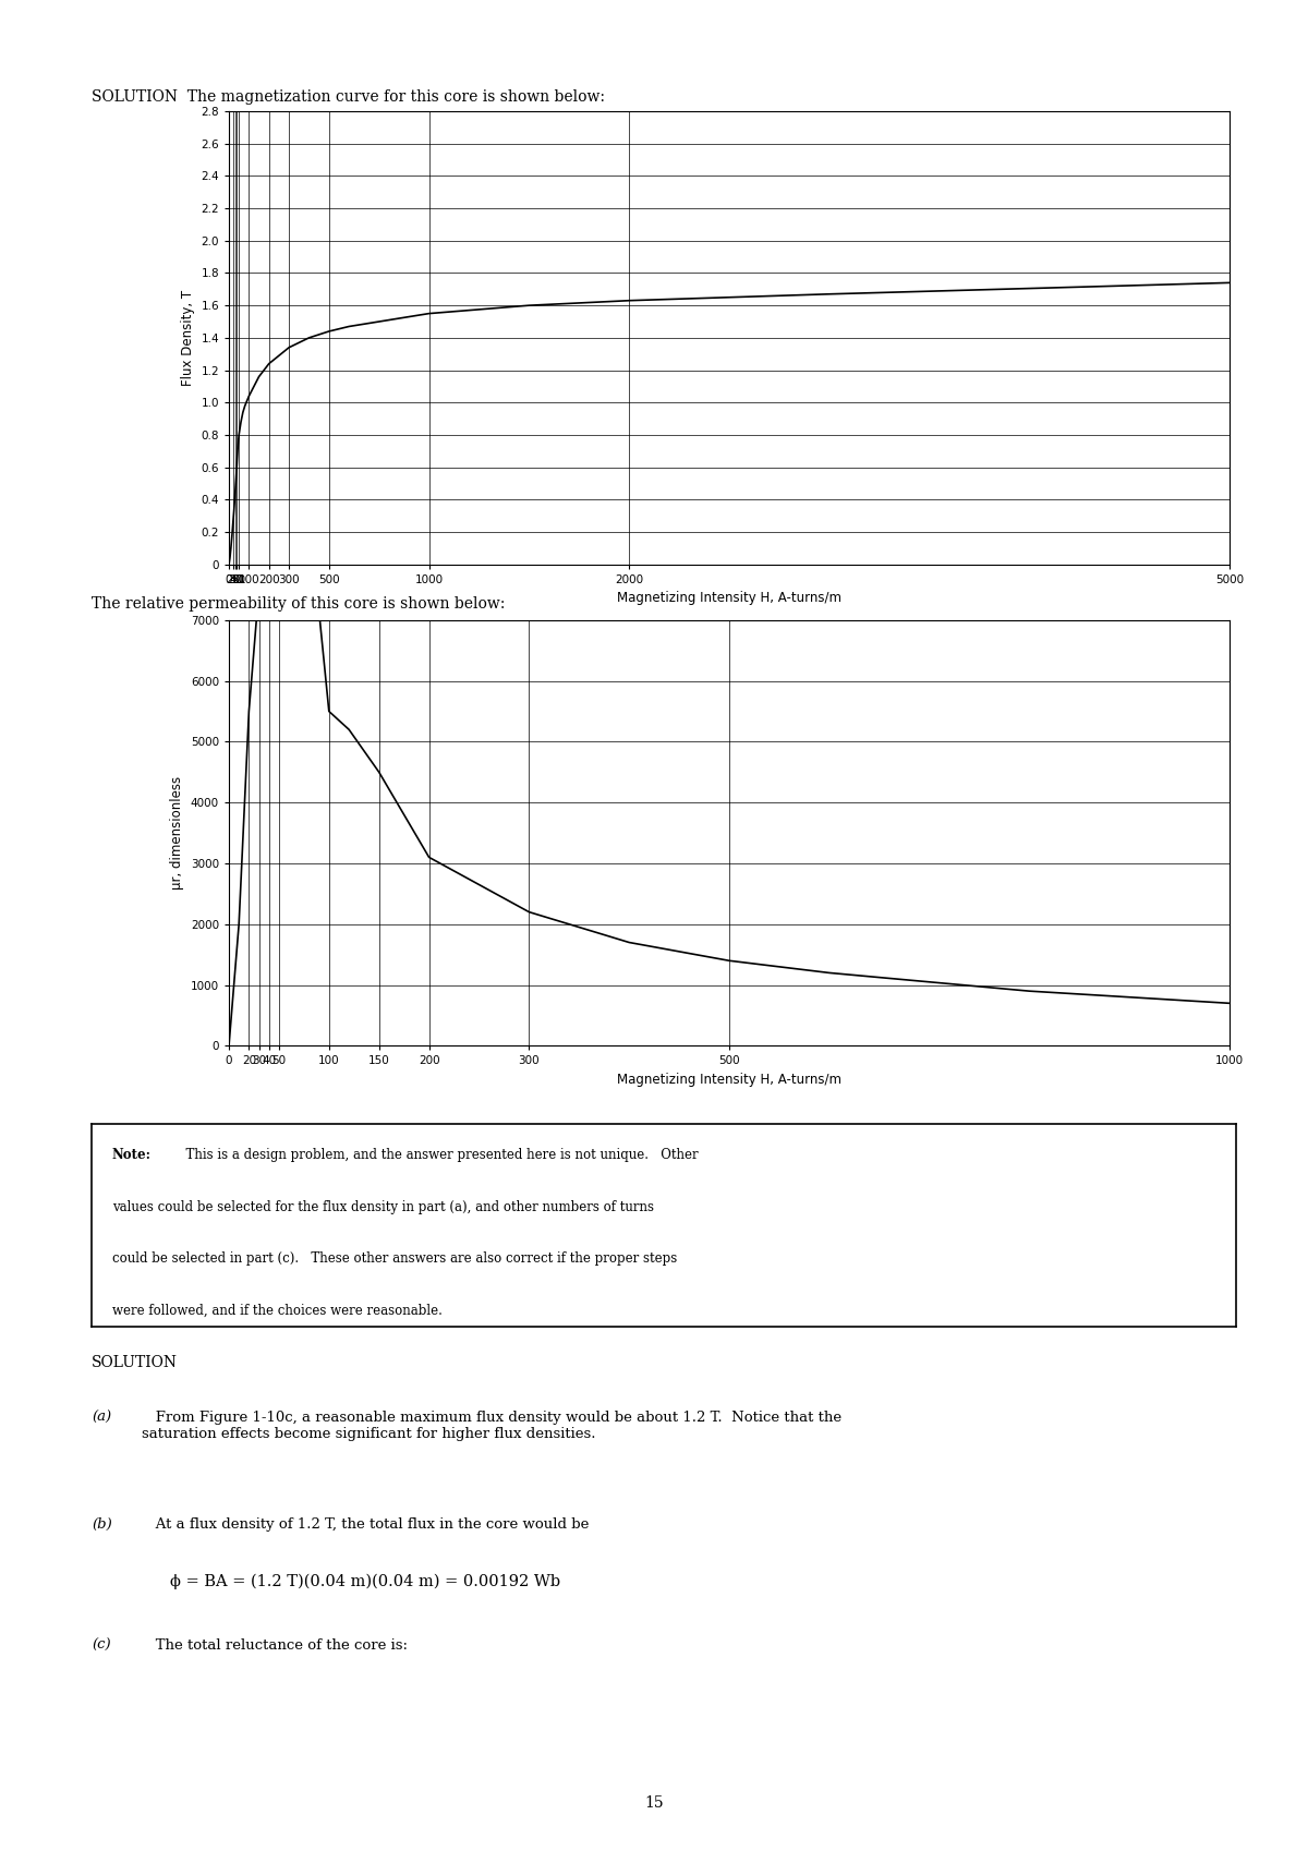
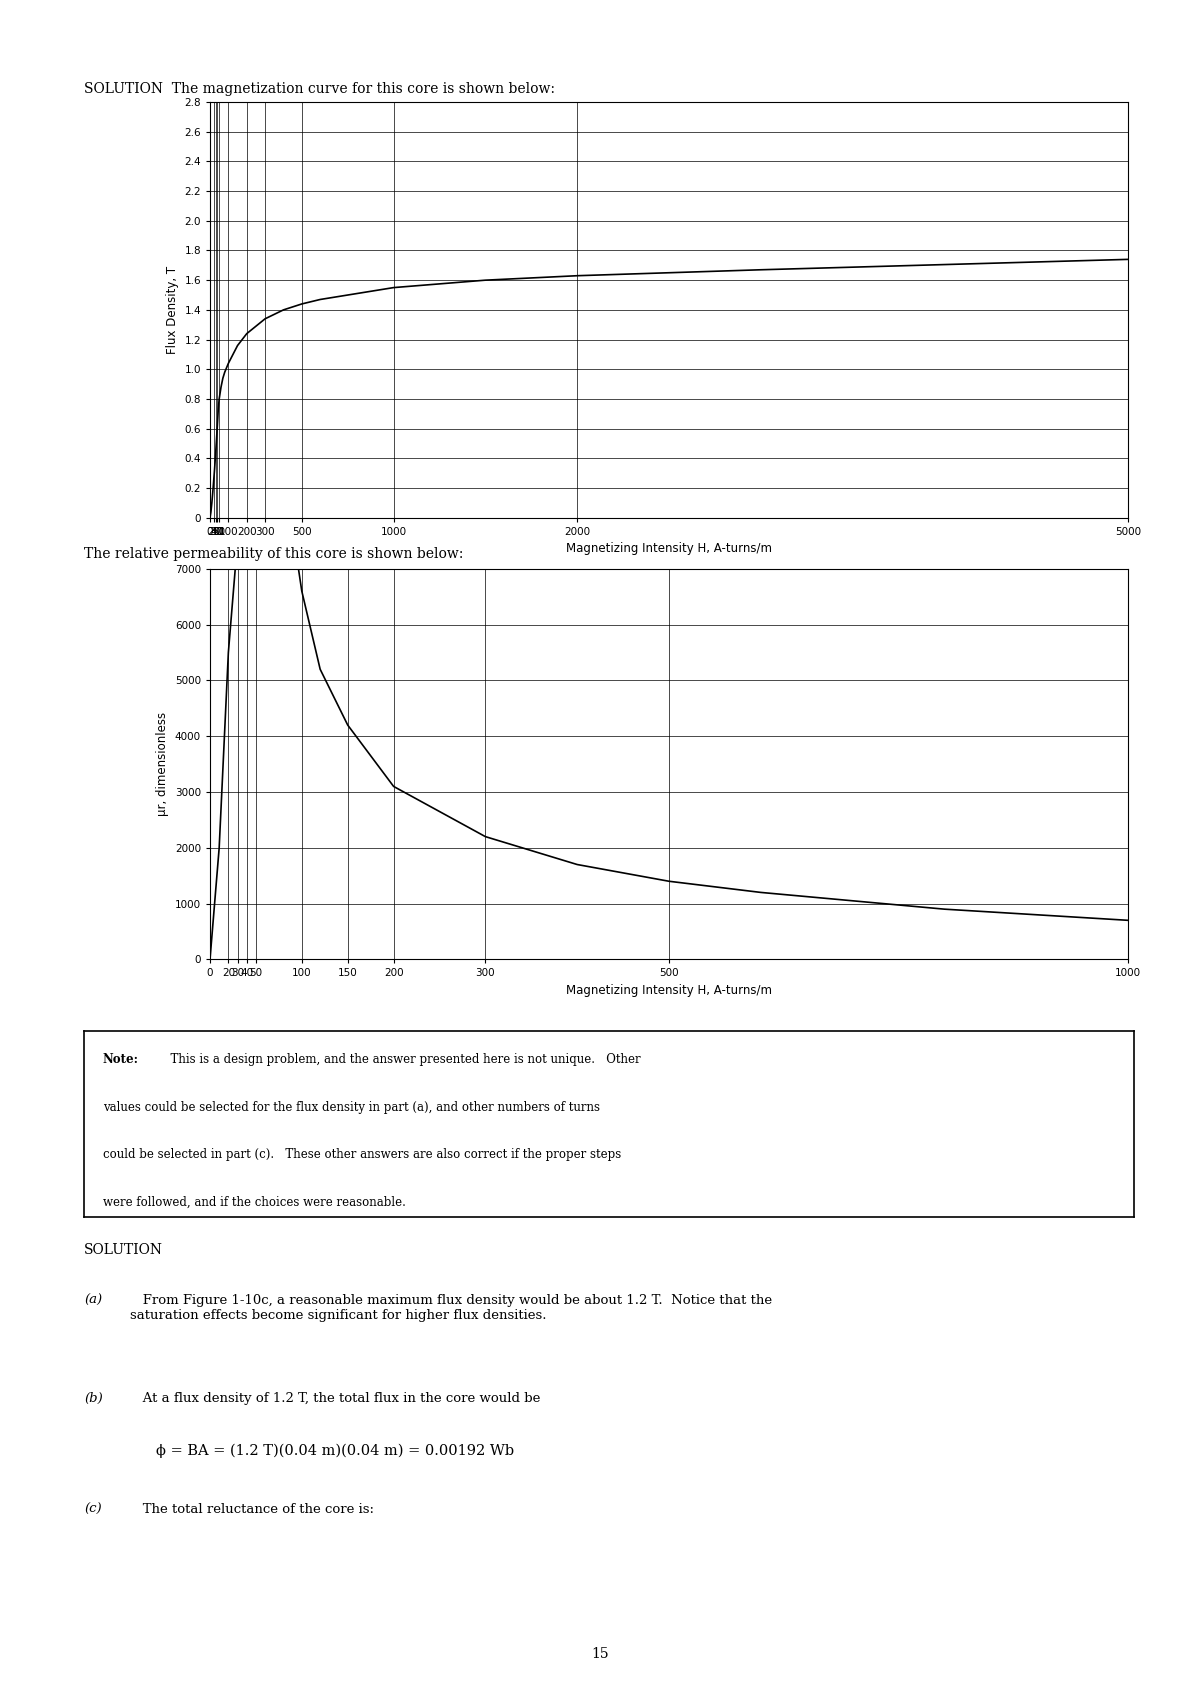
100: 5500 -> 6600
150: 4500 -> 4200
